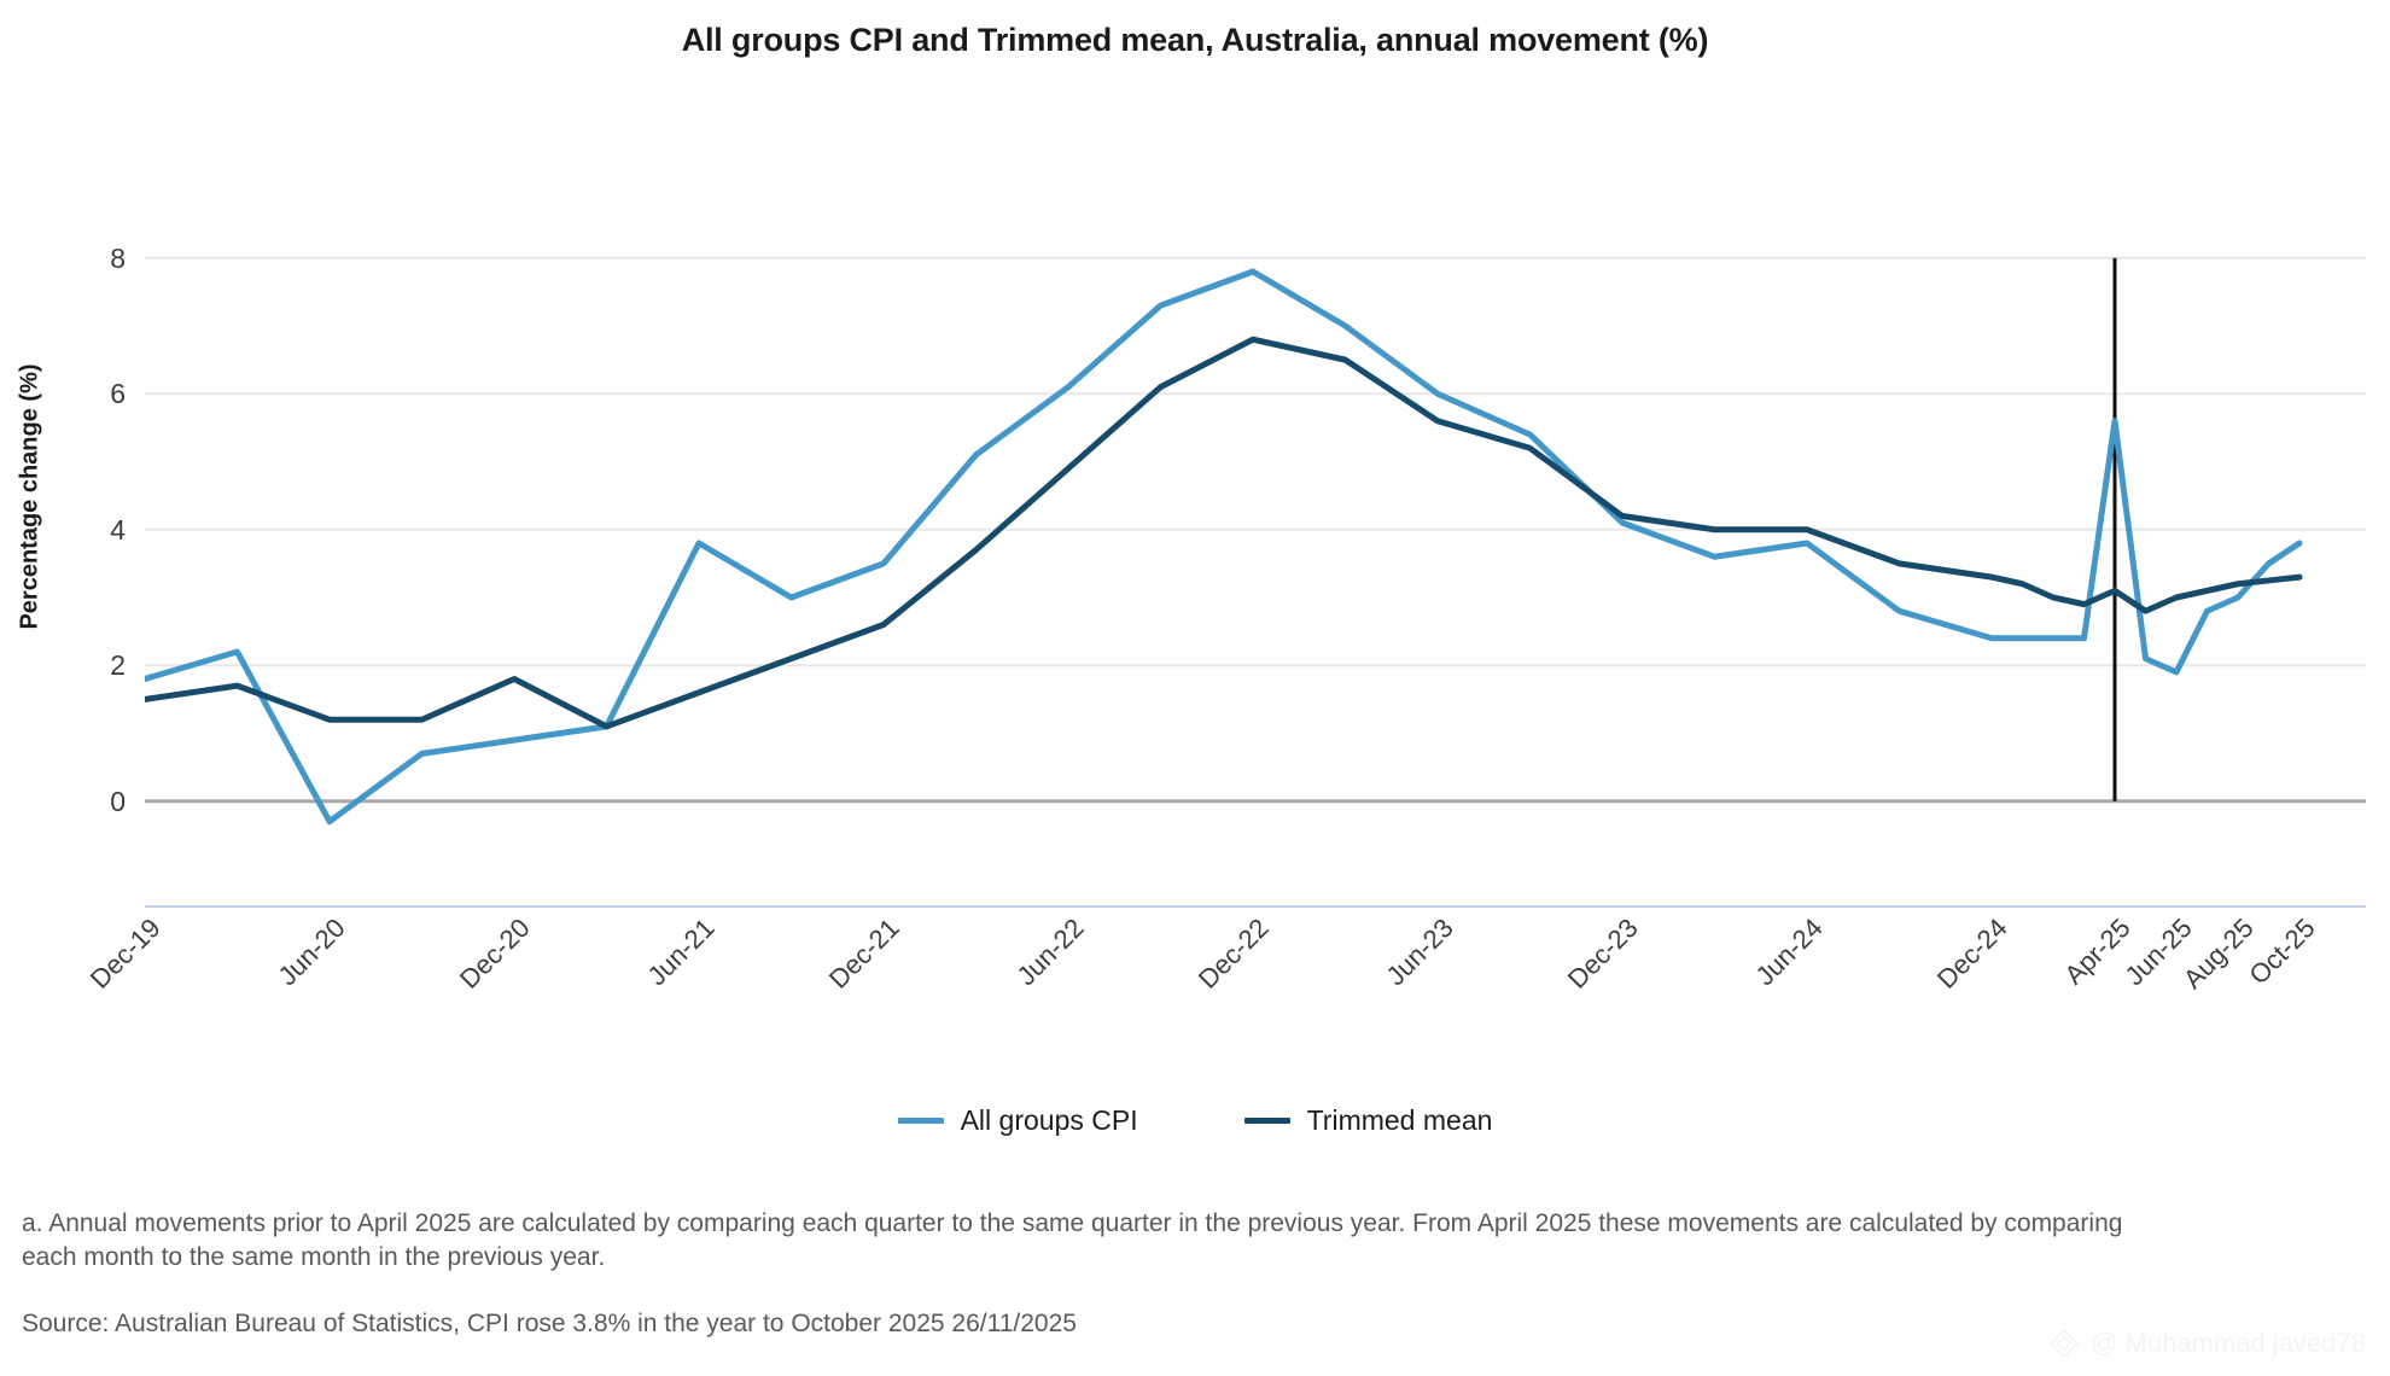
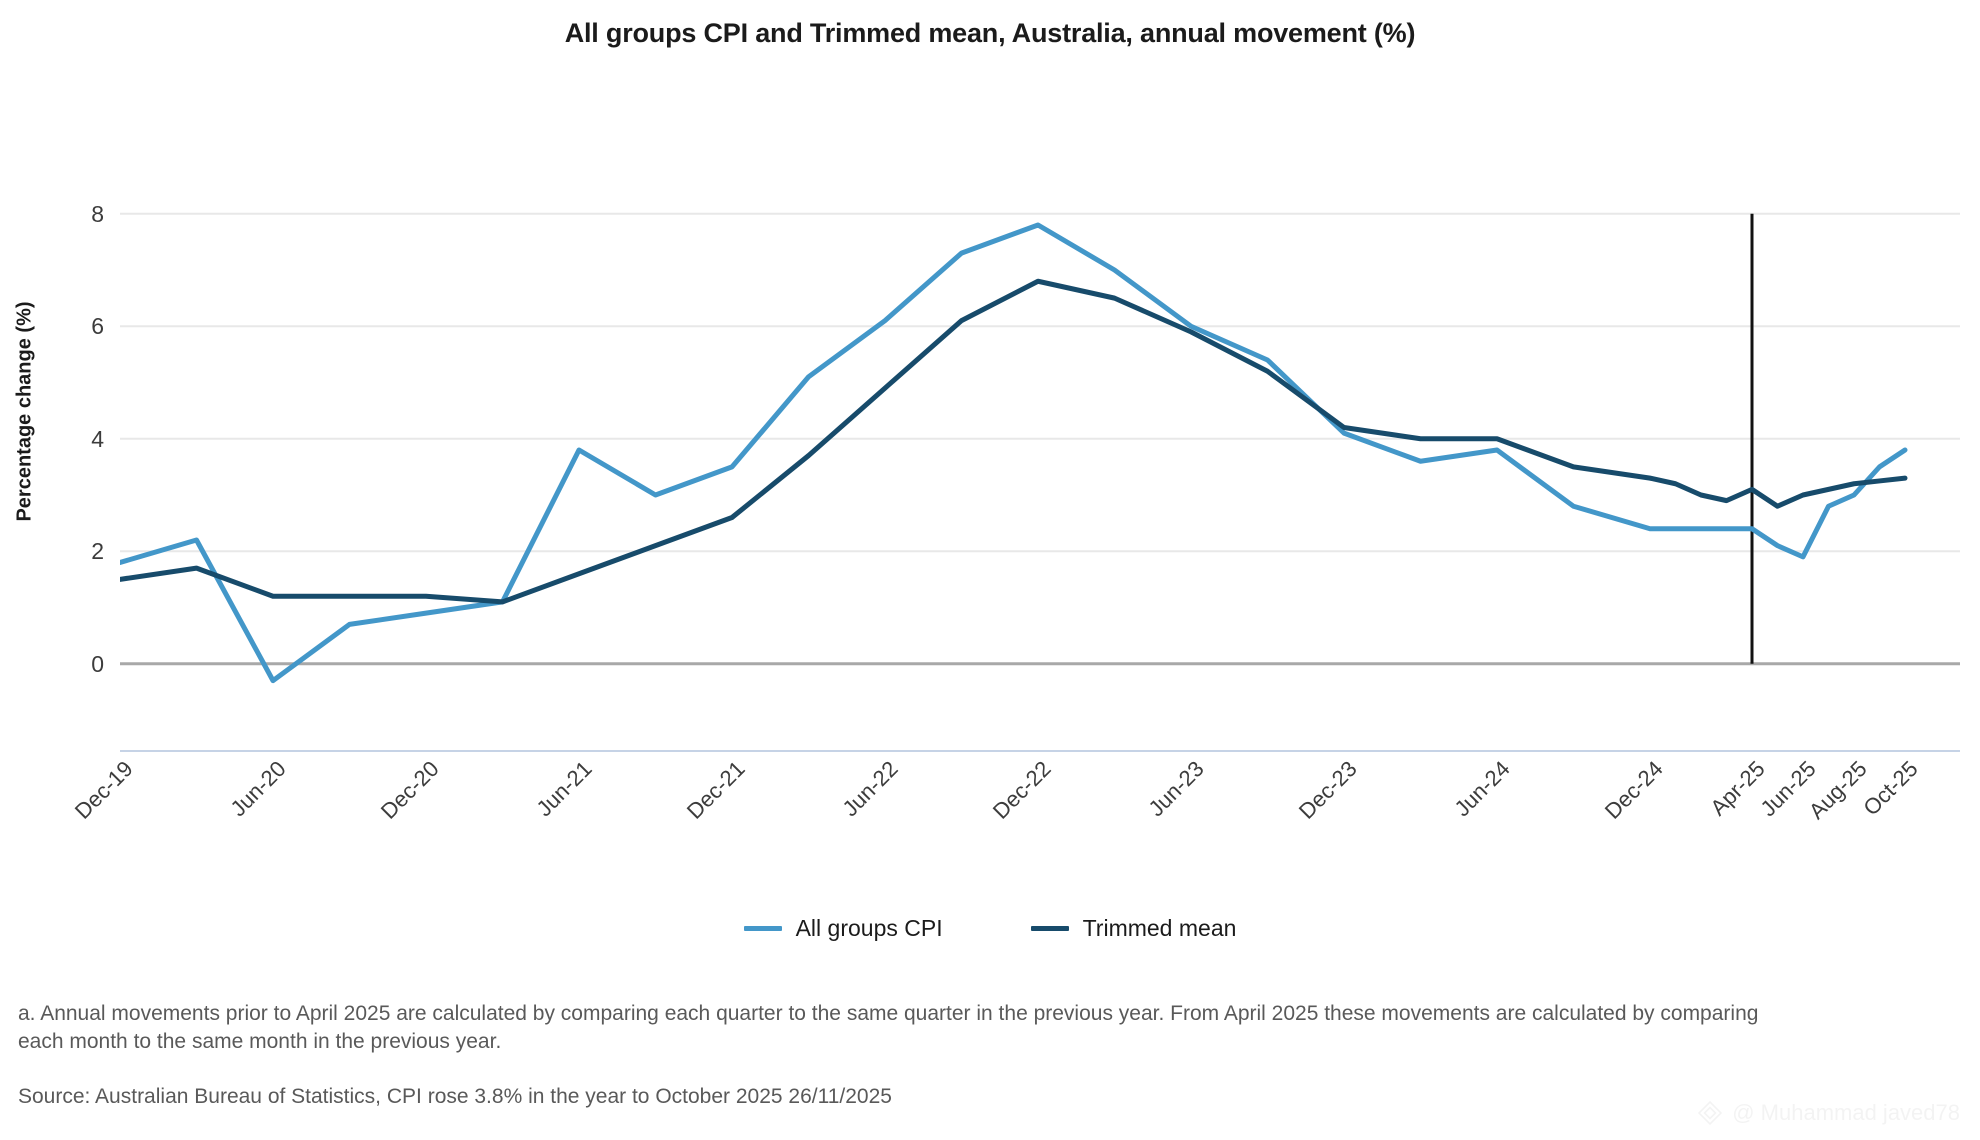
Trimmed mean/Dec-20: 1.8 -> 1.2
Trimmed mean/Jun-23: 5.6 -> 5.9
All groups CPI/Apr-25: 5.6 -> 2.4
